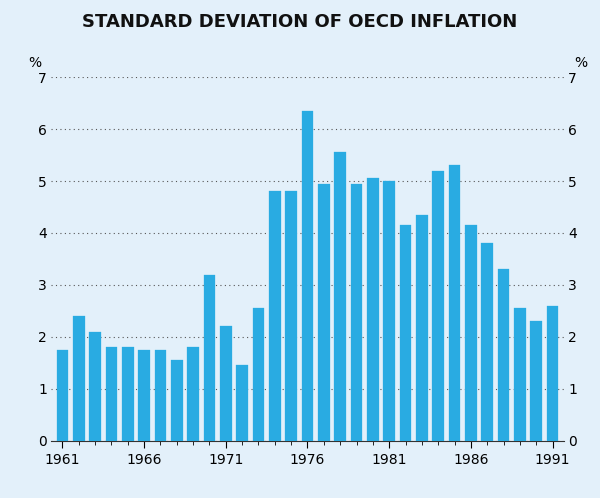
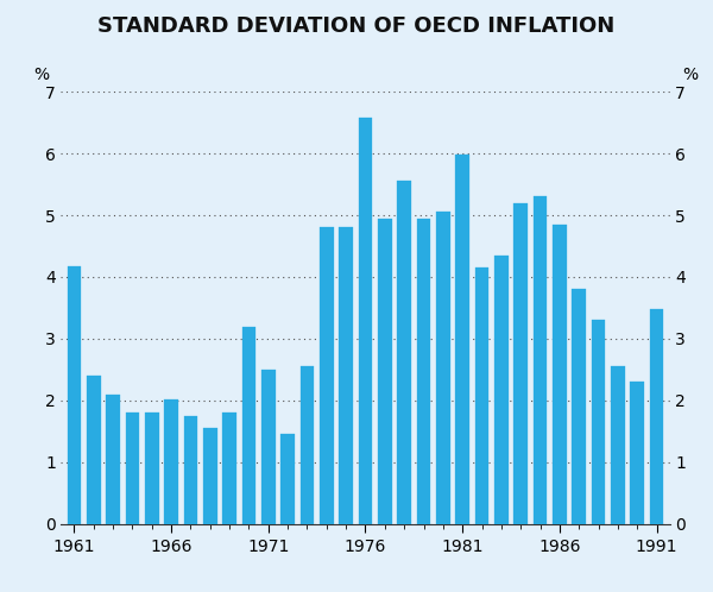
1961: 1.75 -> 4.18
1966: 1.75 -> 2.02
1971: 2.20 -> 2.50
1976: 6.35 -> 6.58
1981: 5.00 -> 5.98
1986: 4.15 -> 4.84
1991: 2.60 -> 3.48
